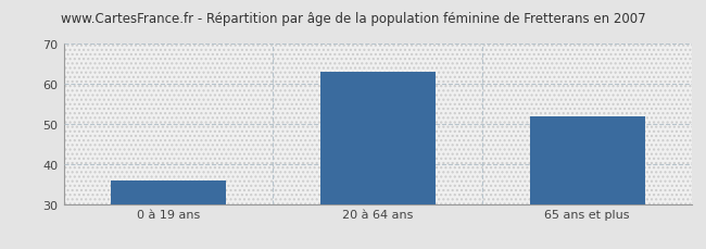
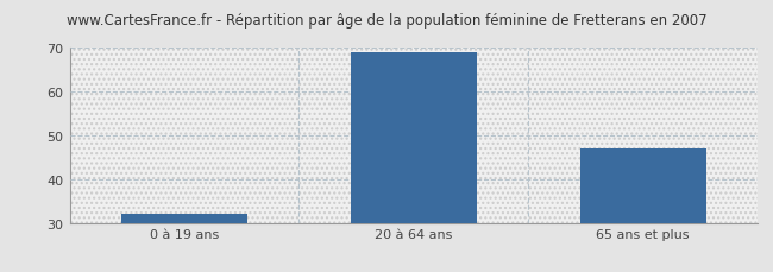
0 à 19 ans: 36 -> 32
20 à 64 ans: 63 -> 69
65 ans et plus: 52 -> 47
